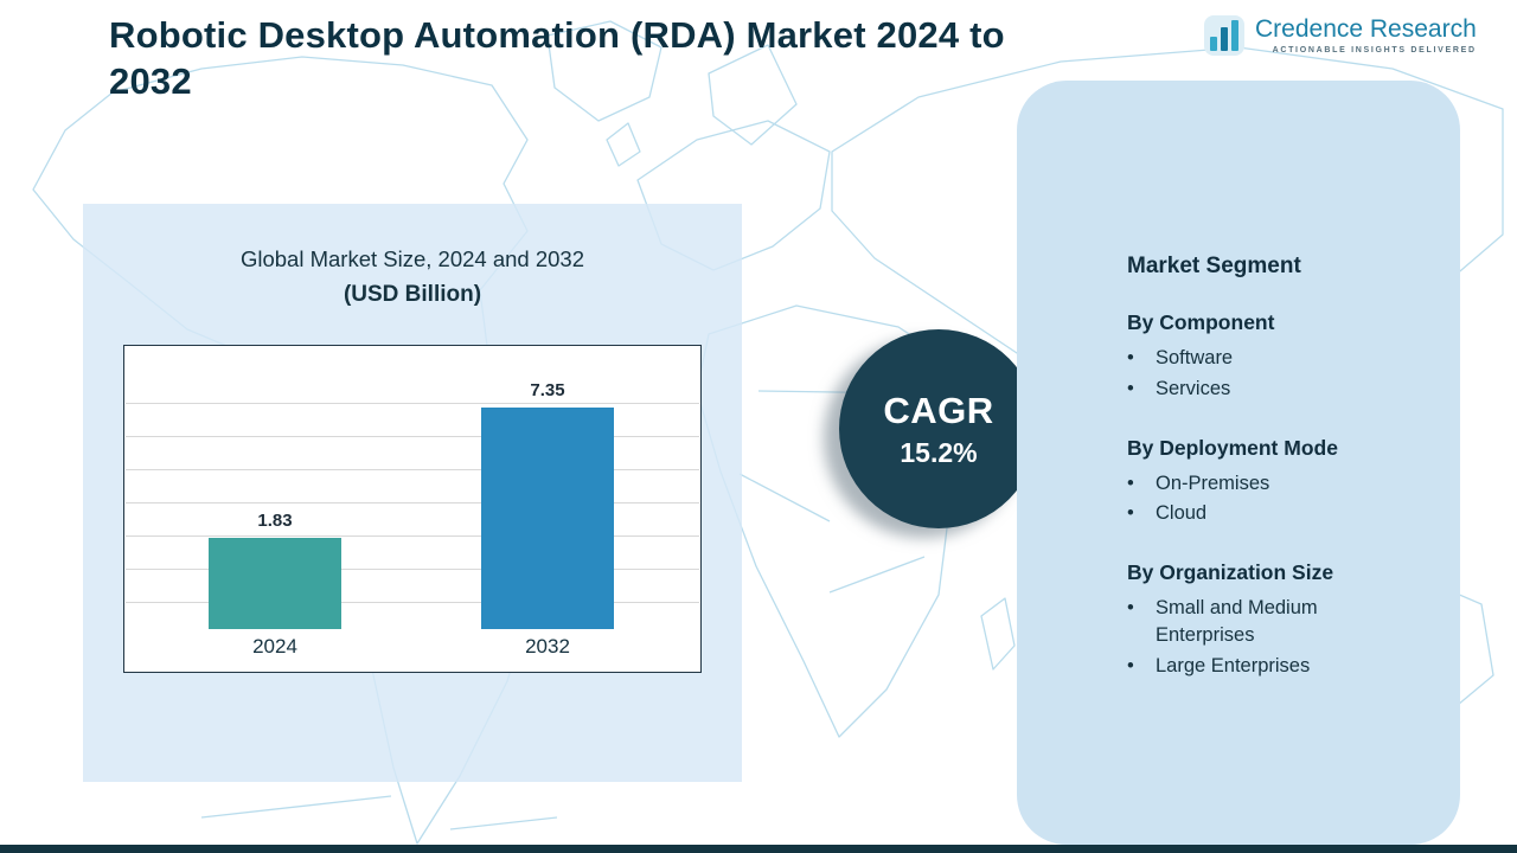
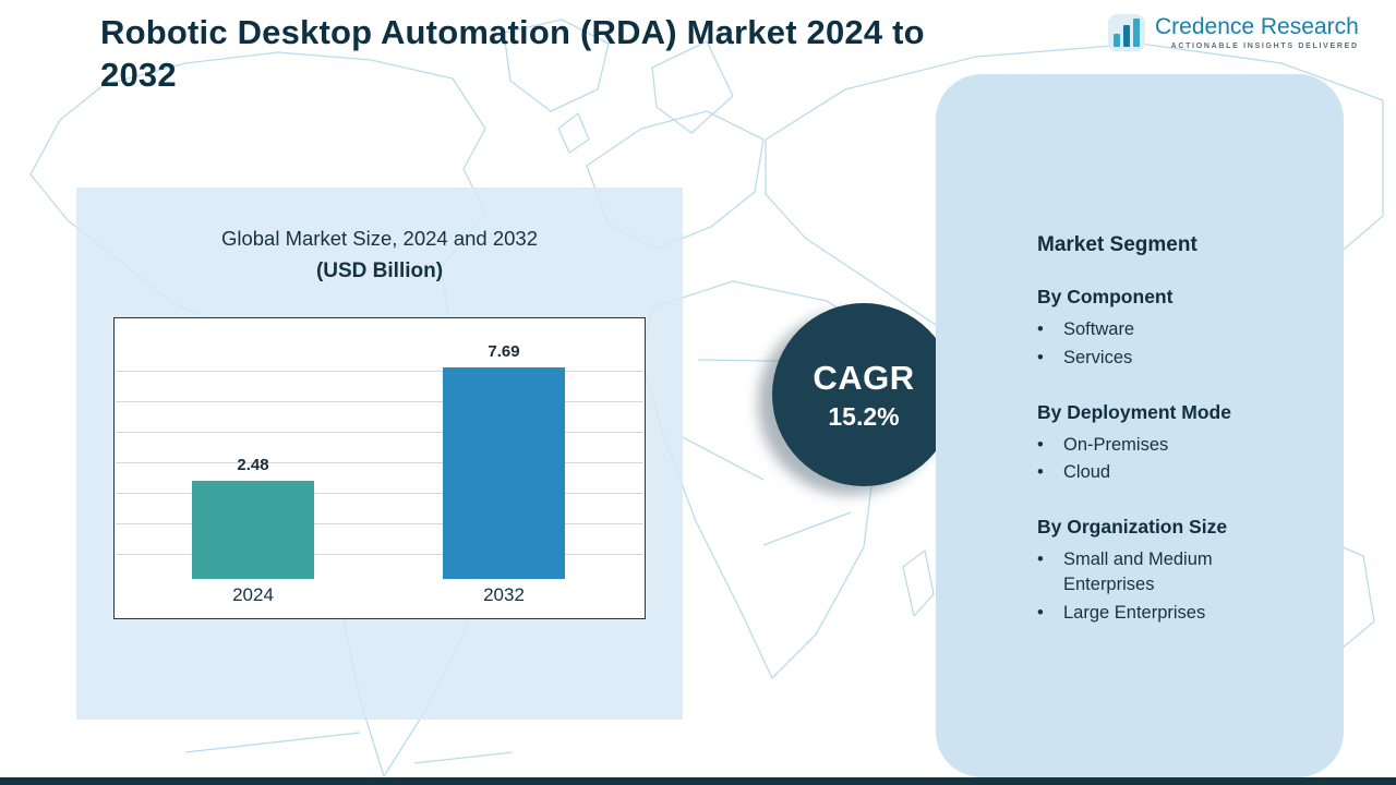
2024: 1.83 -> 2.48
2032: 7.35 -> 7.69
